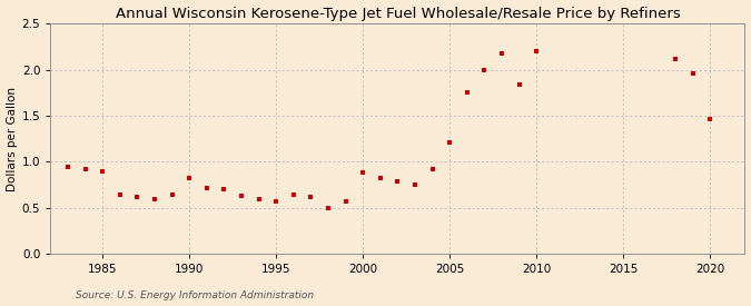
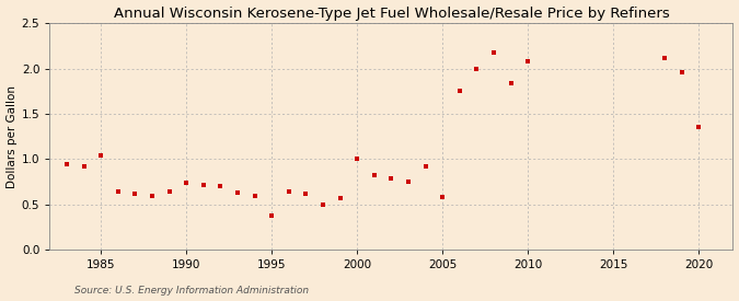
1985: 0.90 -> 1.04
1990: 0.83 -> 0.74
1995: 0.57 -> 0.38
2000: 0.88 -> 1.00
2005: 1.21 -> 0.58
2010: 2.20 -> 2.08
2020: 1.47 -> 1.36
